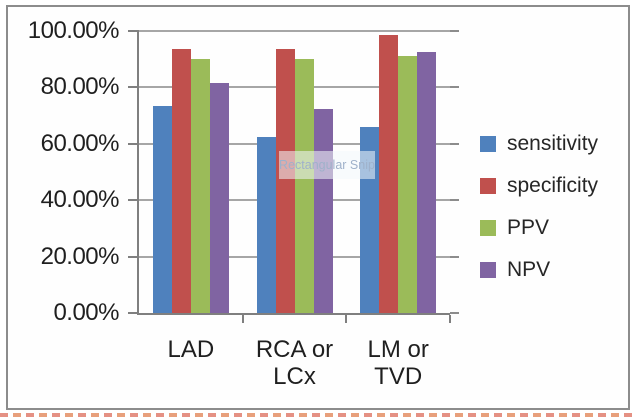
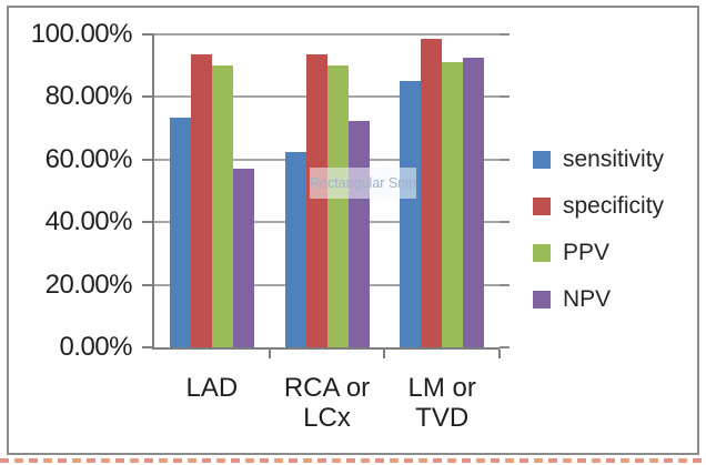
NPV/LAD: 82% -> 57%
sensitivity/LM or TVD: 66% -> 85%
